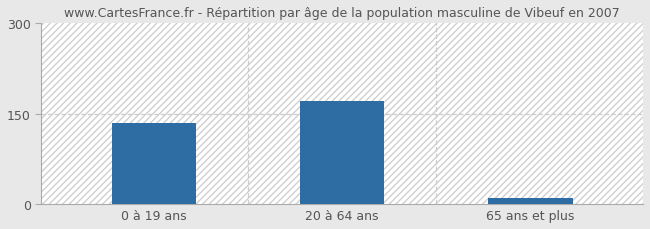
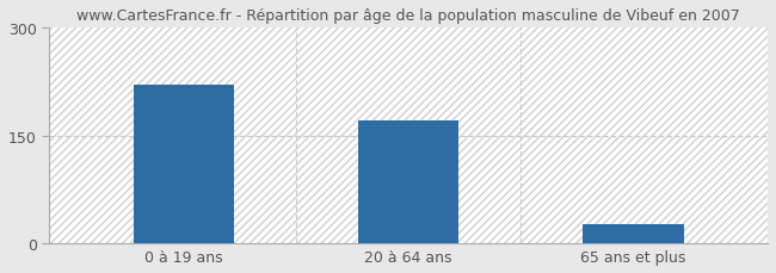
0 à 19 ans: 135 -> 220
65 ans et plus: 10 -> 26
